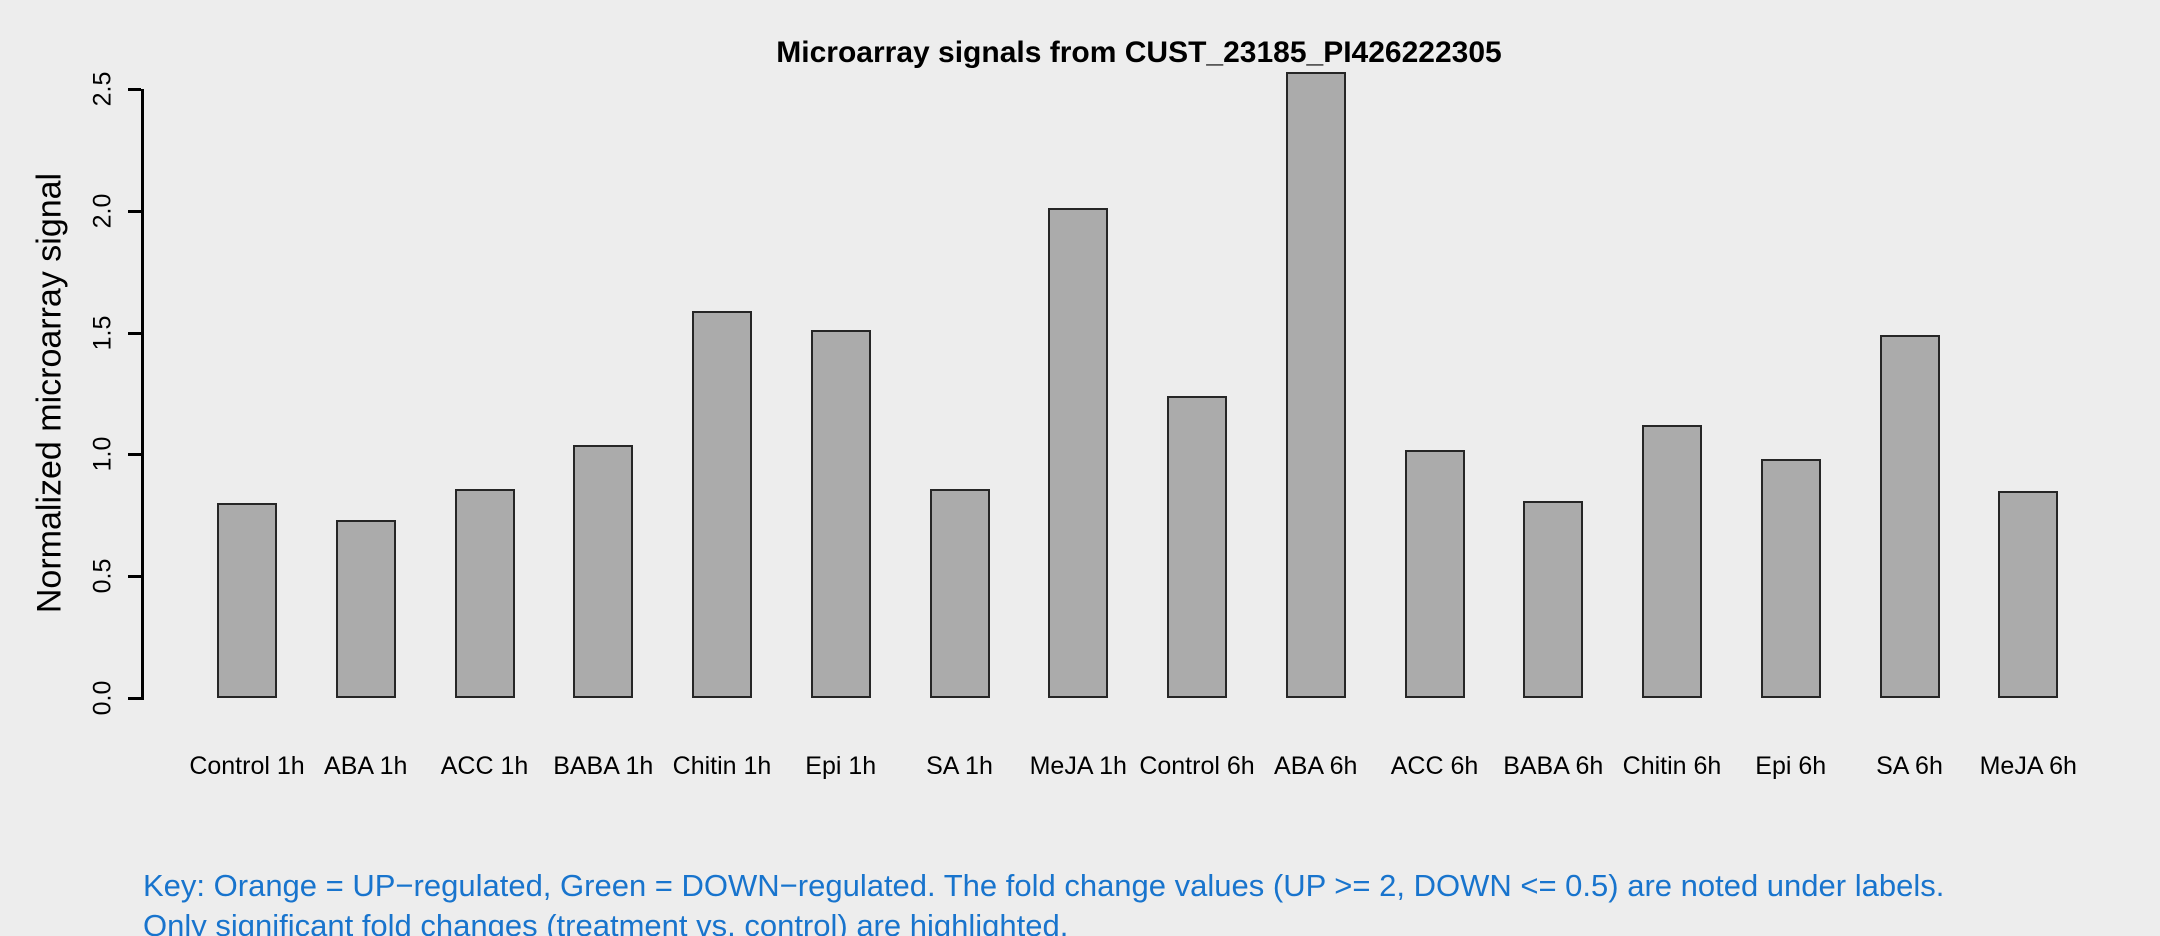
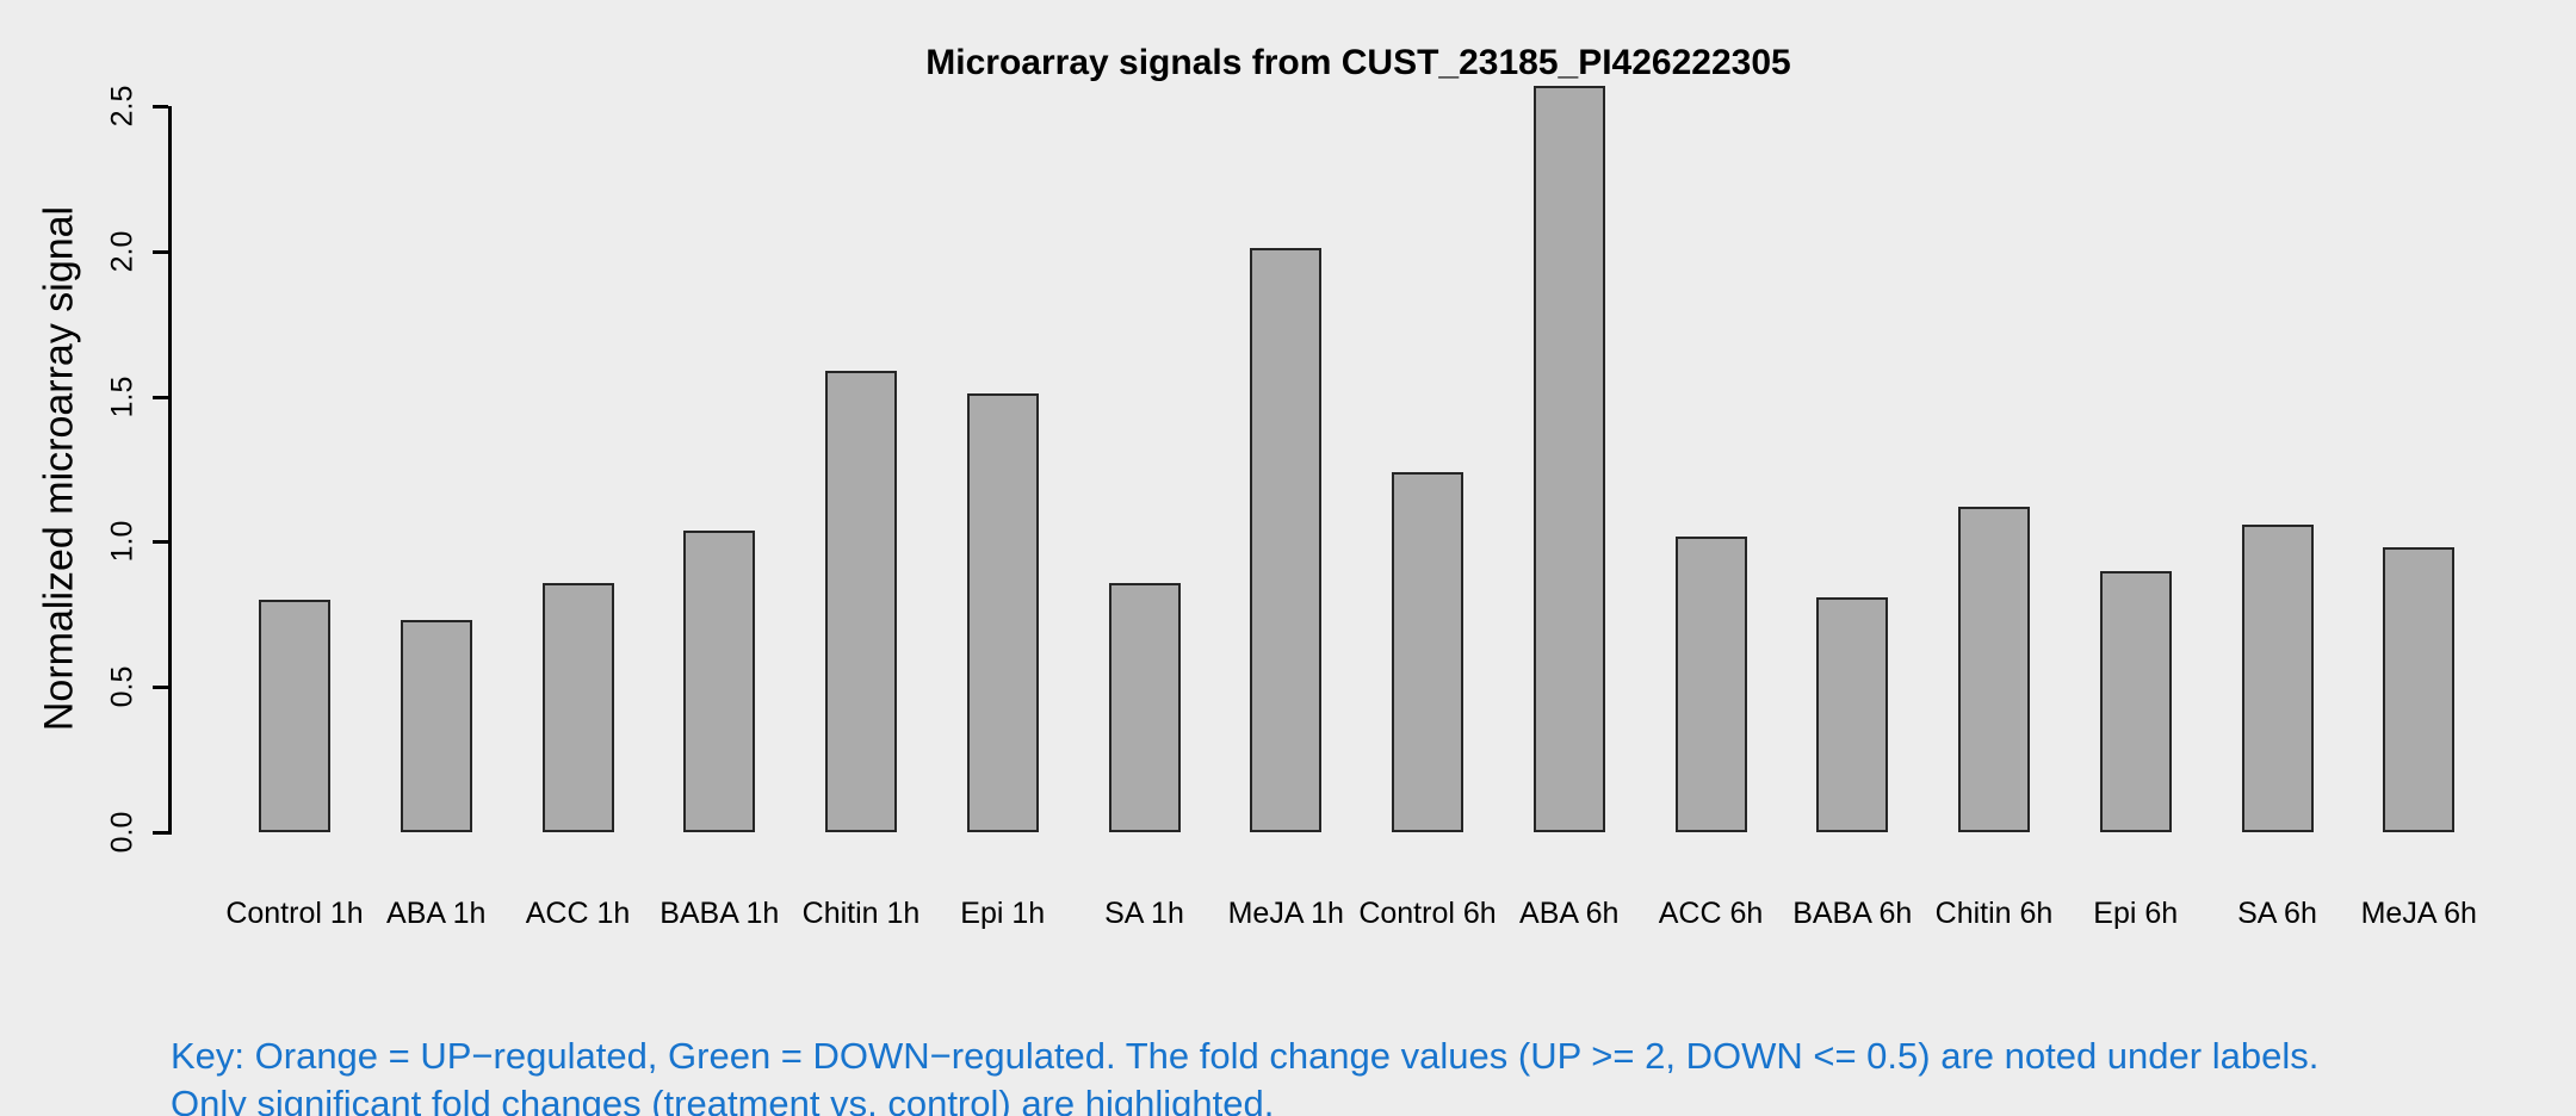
Epi 6h: 0.98 -> 0.90
SA 6h: 1.49 -> 1.06
MeJA 6h: 0.85 -> 0.98
